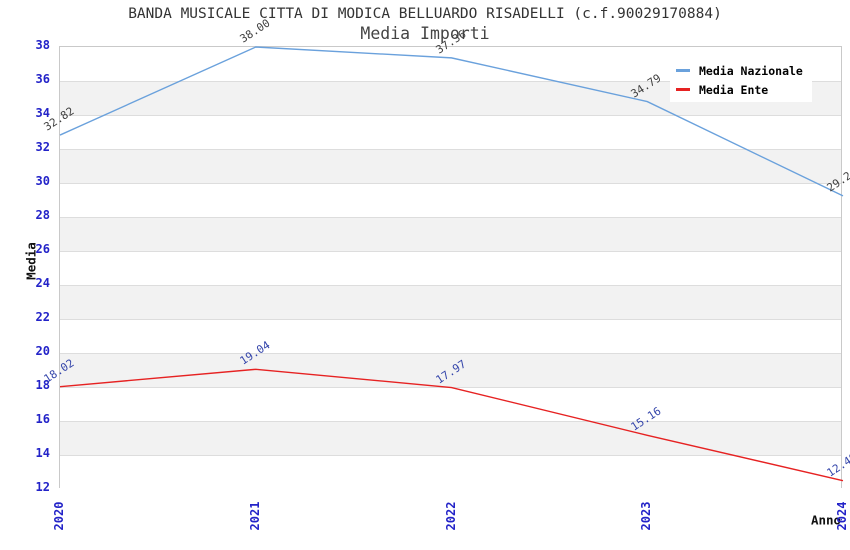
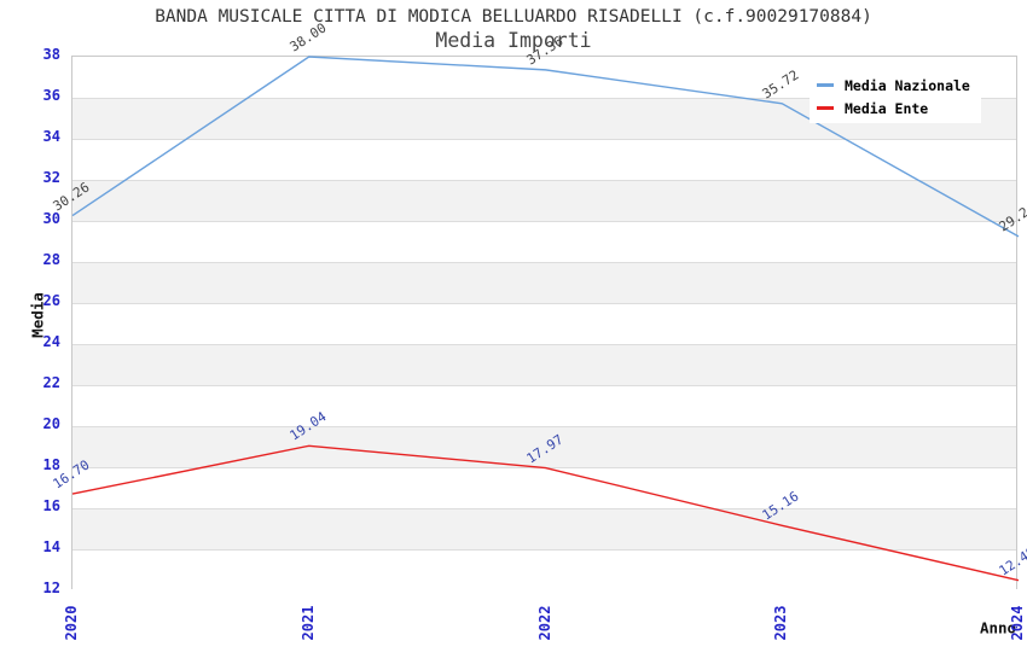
Media Nazionale/2020: 32.82 -> 30.26
Media Ente/2020: 18.02 -> 16.70
Media Nazionale/2023: 34.79 -> 35.72
